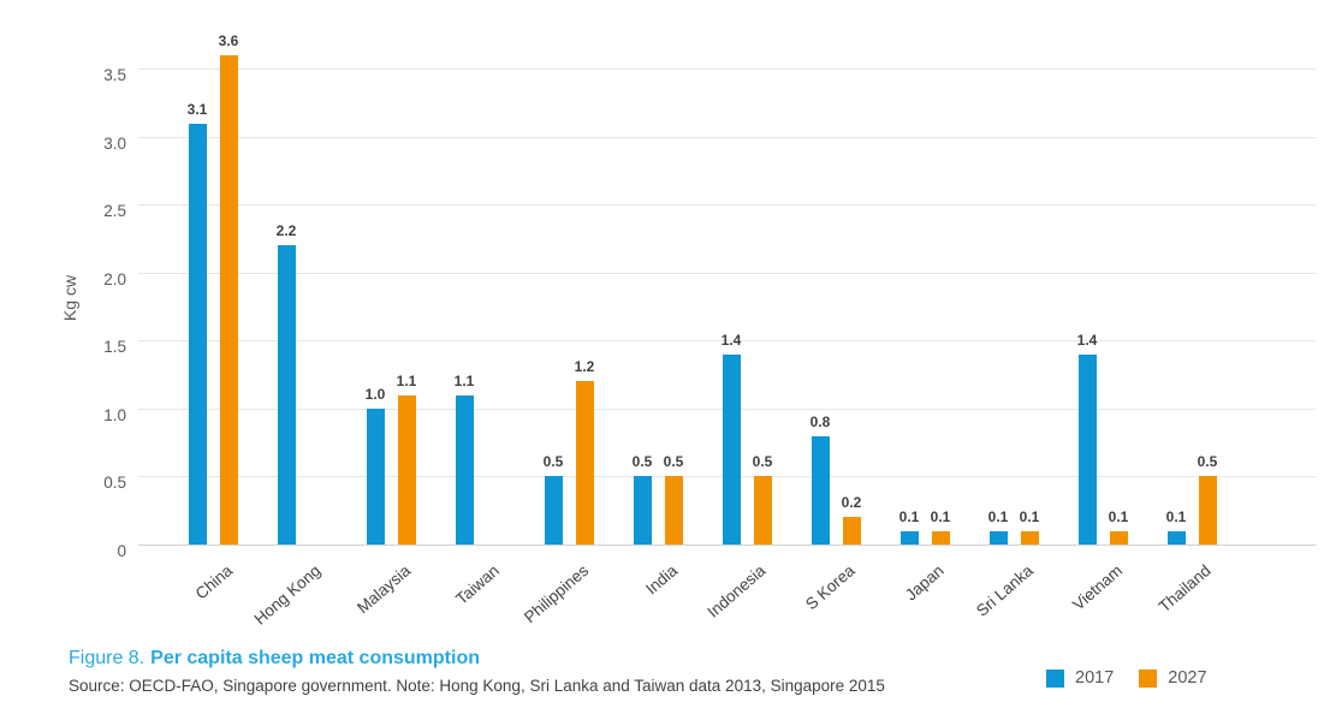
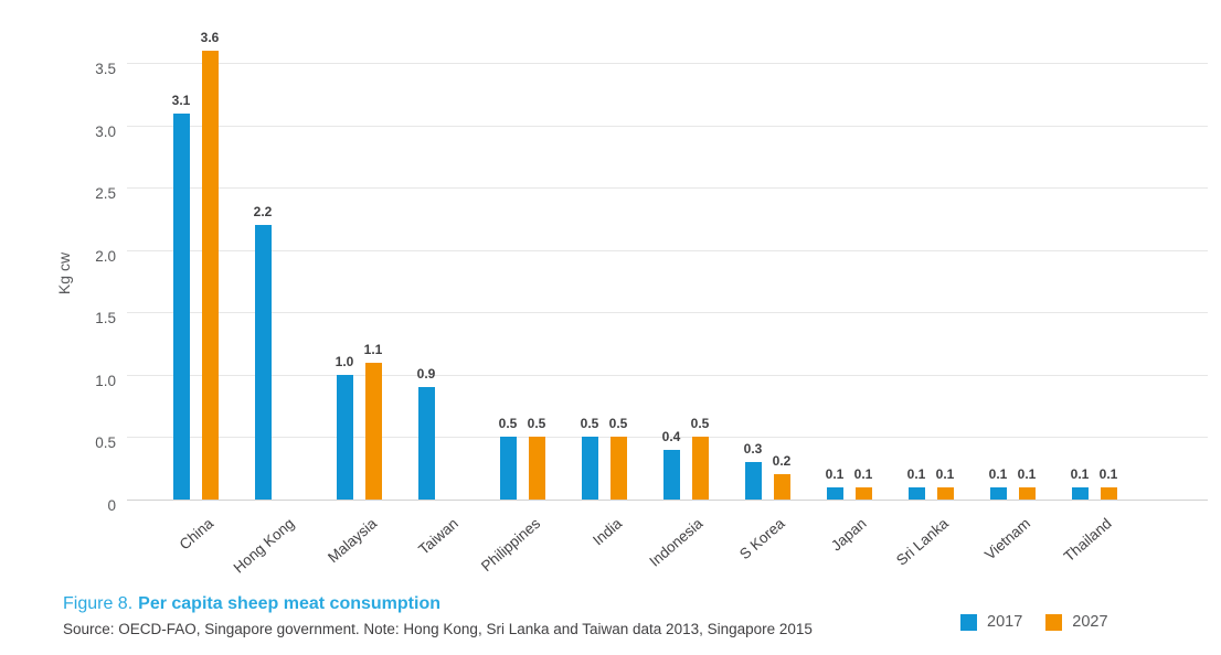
2017/Taiwan: 1.1 -> 0.9
2027/Philippines: 1.2 -> 0.5
2017/Indonesia: 1.4 -> 0.4
2017/S Korea: 0.8 -> 0.3
2017/Vietnam: 1.4 -> 0.1
2027/Thailand: 0.5 -> 0.1
